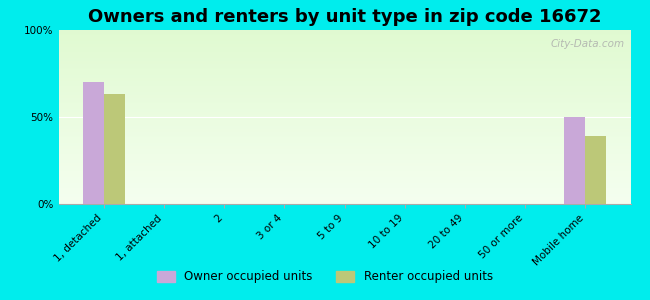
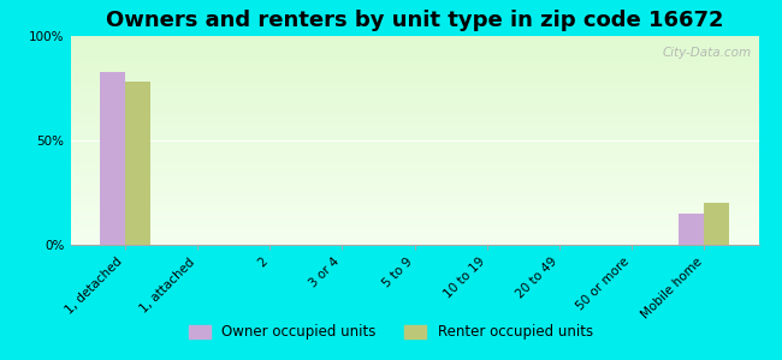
Owner occupied units/1, detached: 70% -> 83%
Renter occupied units/1, detached: 63% -> 78%
Owner occupied units/Mobile home: 50% -> 15%
Renter occupied units/Mobile home: 39% -> 20%
